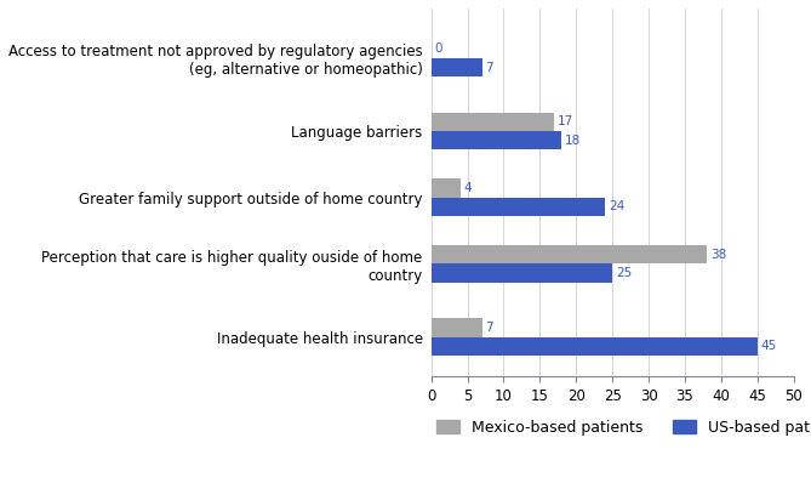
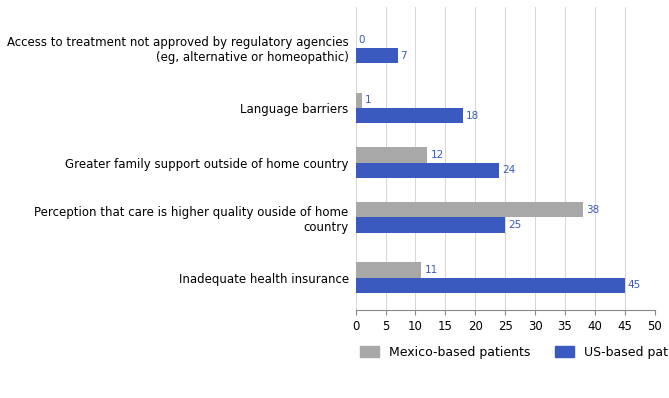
Mexico-based patients/Language barriers: 17 -> 1
Mexico-based patients/Greater family support outside of home country: 4 -> 12
Mexico-based patients/Inadequate health insurance: 7 -> 11
